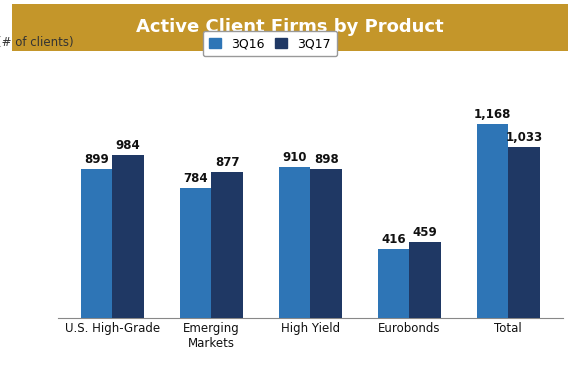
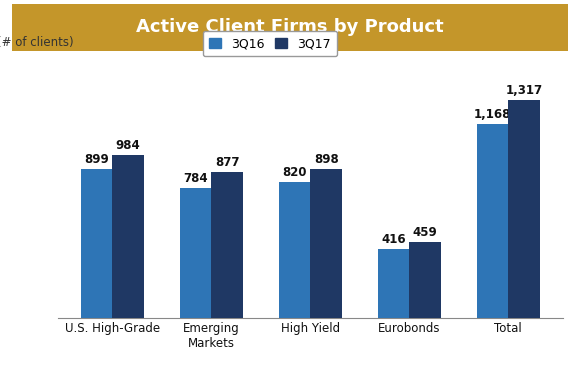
3Q16/High Yield: 910 -> 820
3Q17/Total: 1,033 -> 1,317
